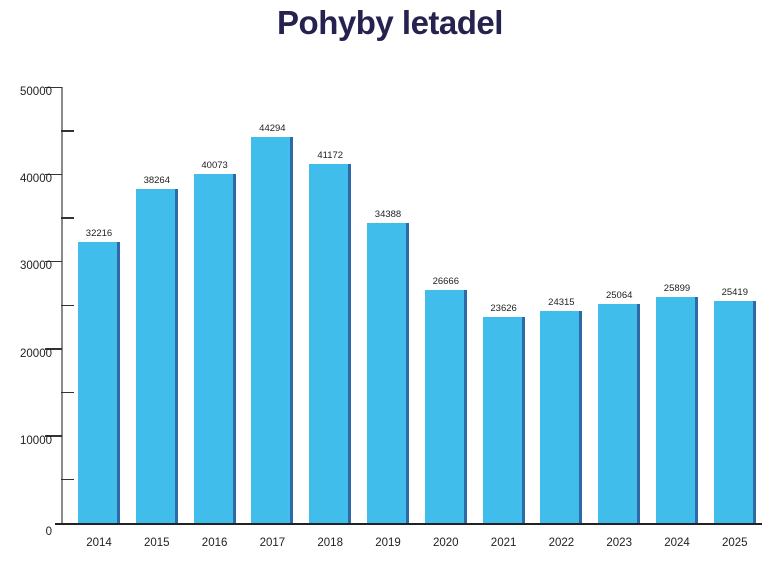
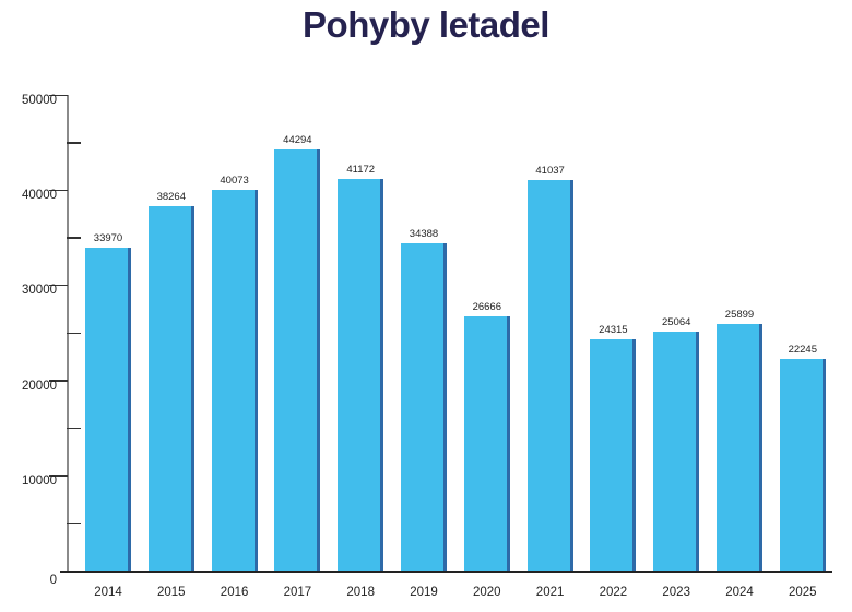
2014: 32216 -> 33970
2021: 23626 -> 41037
2025: 25419 -> 22245
